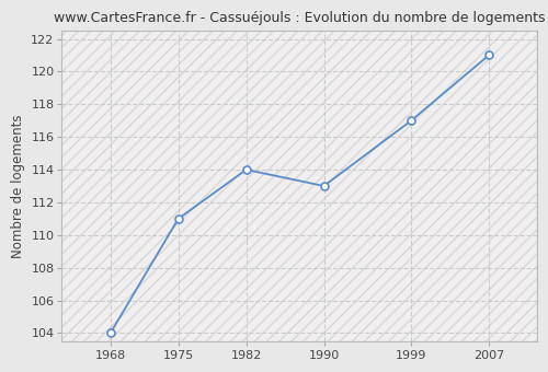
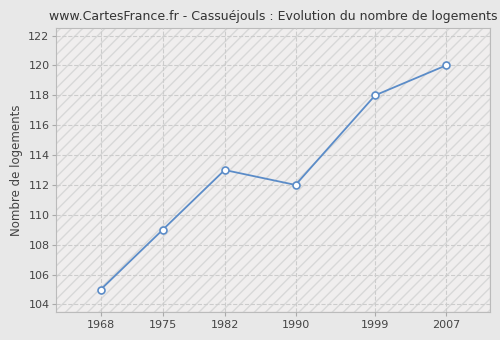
1968: 104 -> 105
1975: 111 -> 109
1982: 114 -> 113
1990: 113 -> 112
1999: 117 -> 118
2007: 121 -> 120
